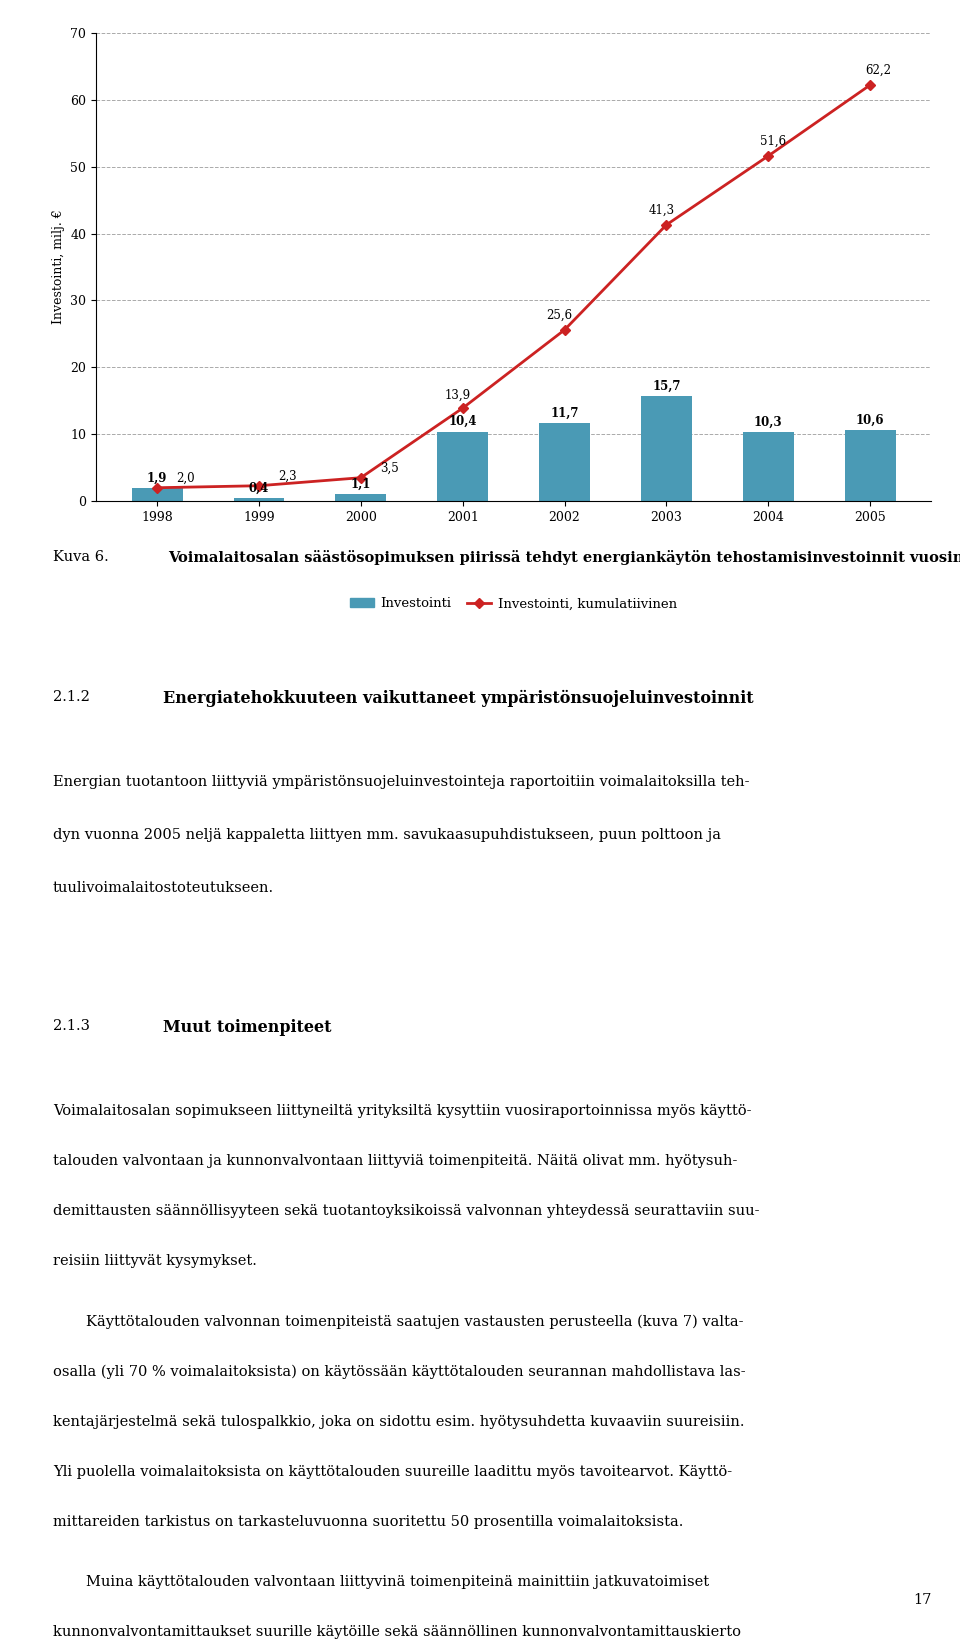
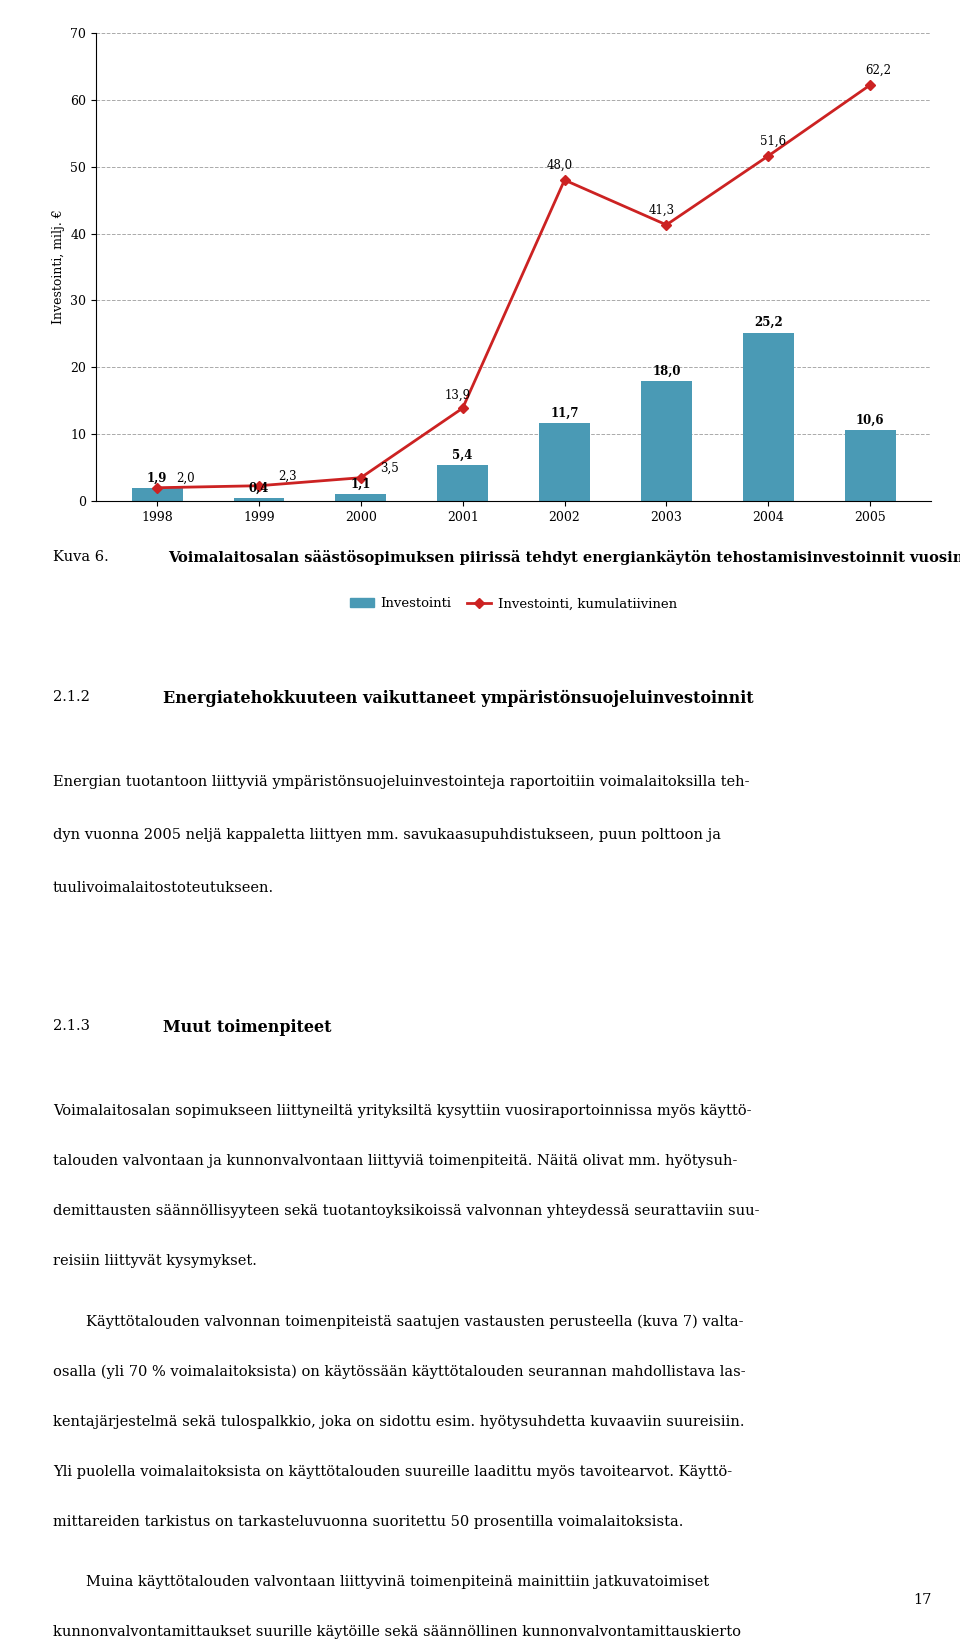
Investointi/2001: 10,4 -> 5,4
Investointi, kumulatiivinen/2002: 25,6 -> 48,0
Investointi/2003: 15,7 -> 18,0
Investointi/2004: 10,3 -> 25,2
